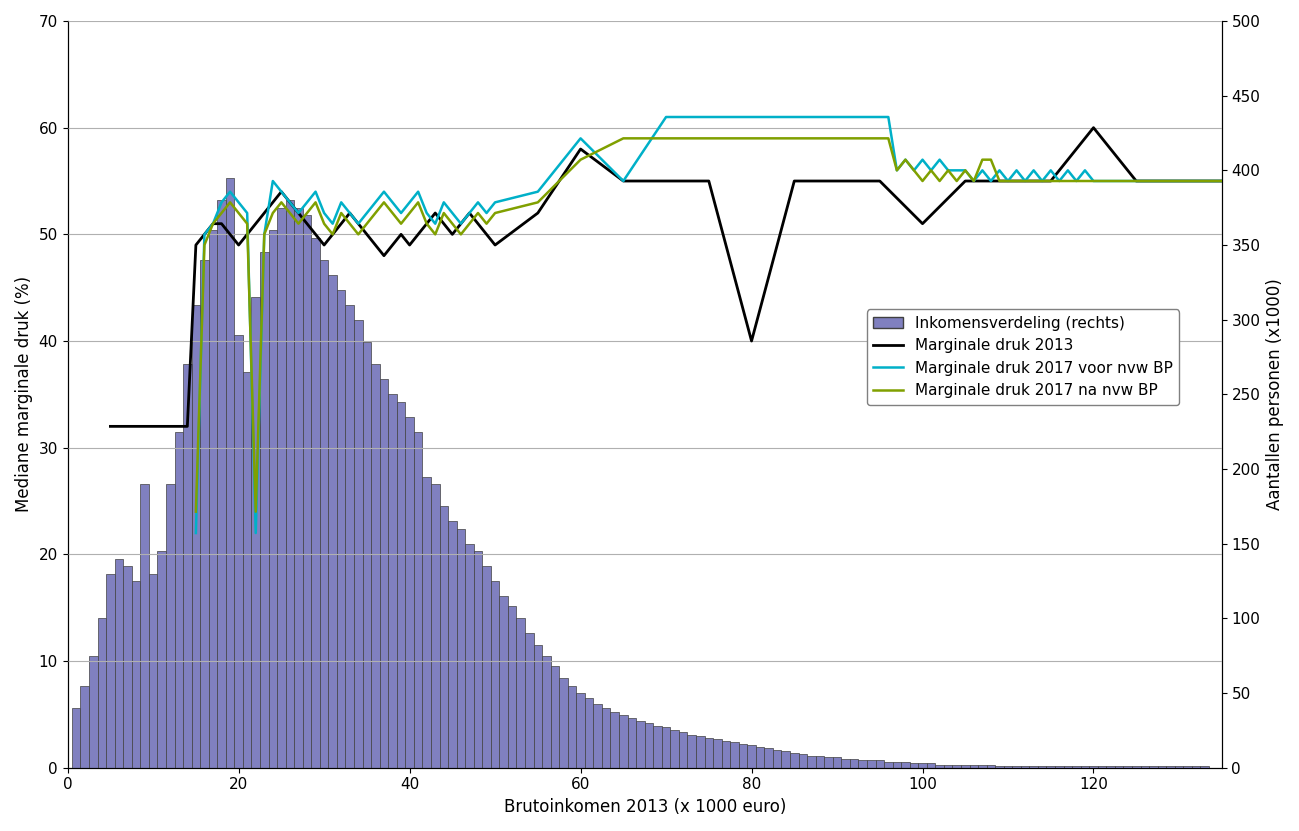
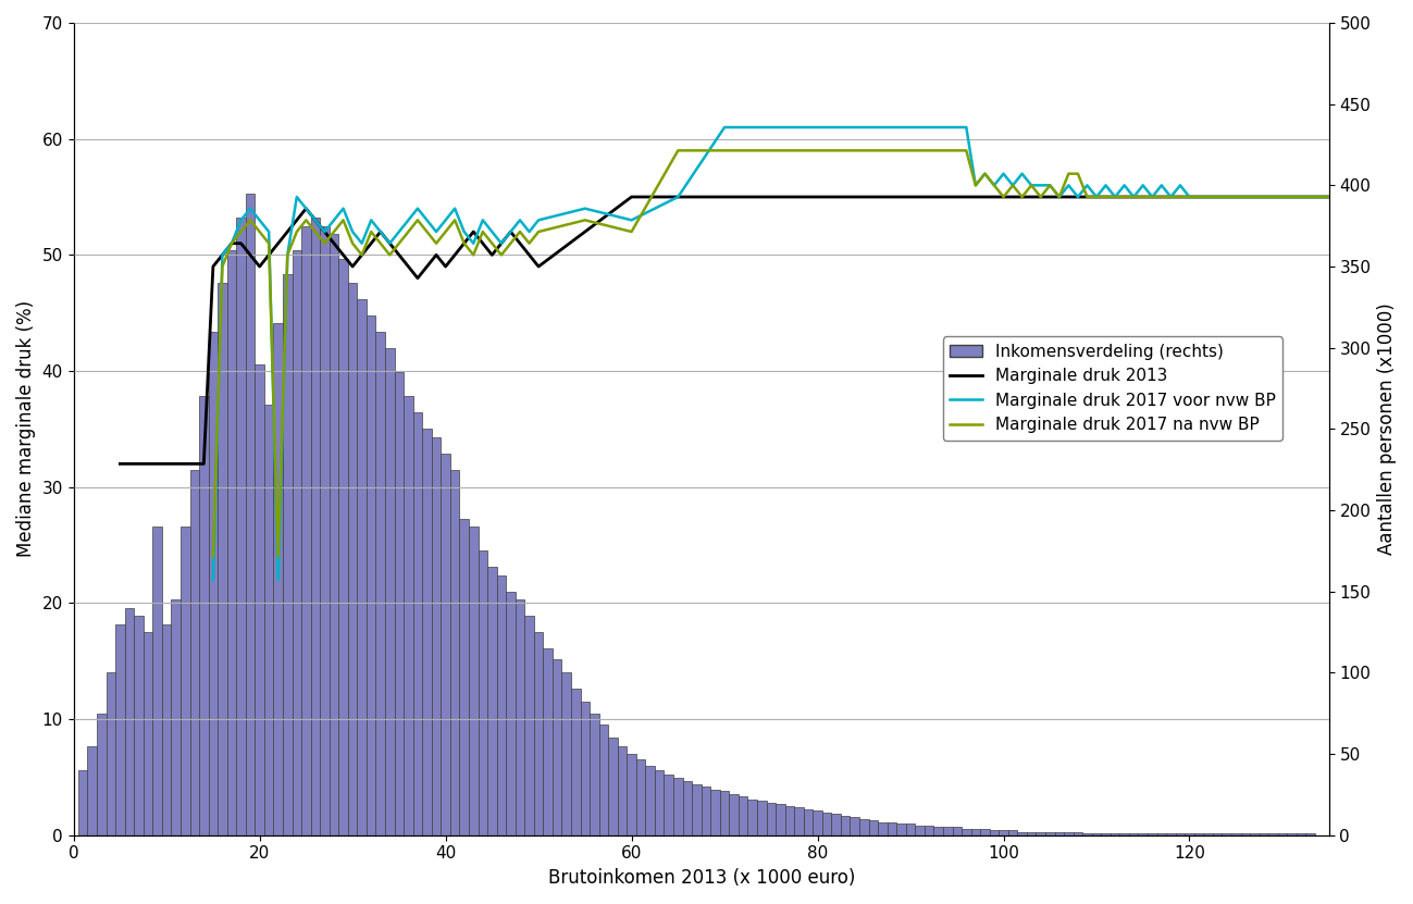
Marginale druk 2013/60: 58 -> 55
Marginale druk 2017 voor nvw BP/60: 59 -> 53
Marginale druk 2017 na nvw BP/60: 57 -> 52
Marginale druk 2013/80: 40 -> 55
Marginale druk 2013/100: 51 -> 55
Marginale druk 2013/120: 60 -> 55
